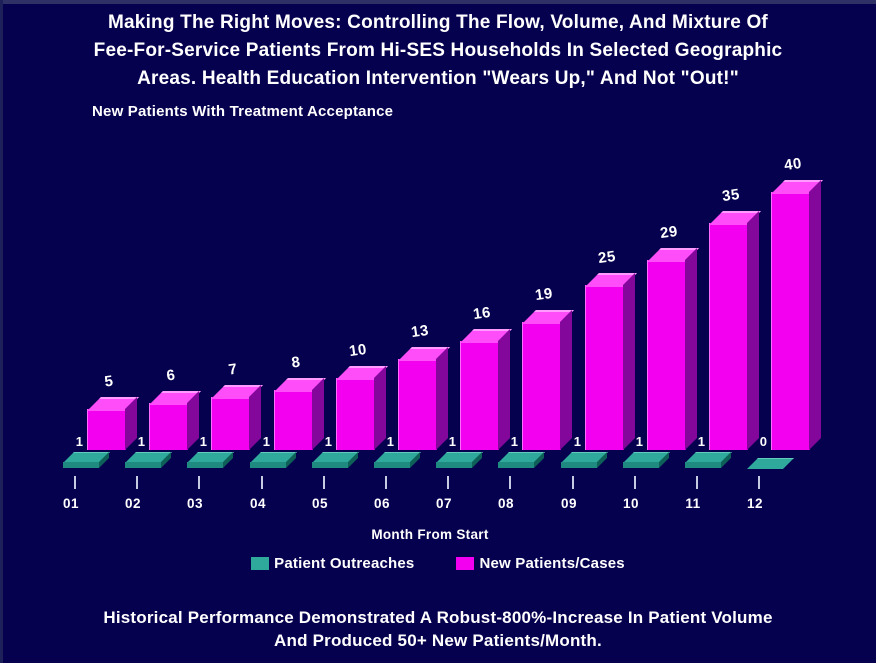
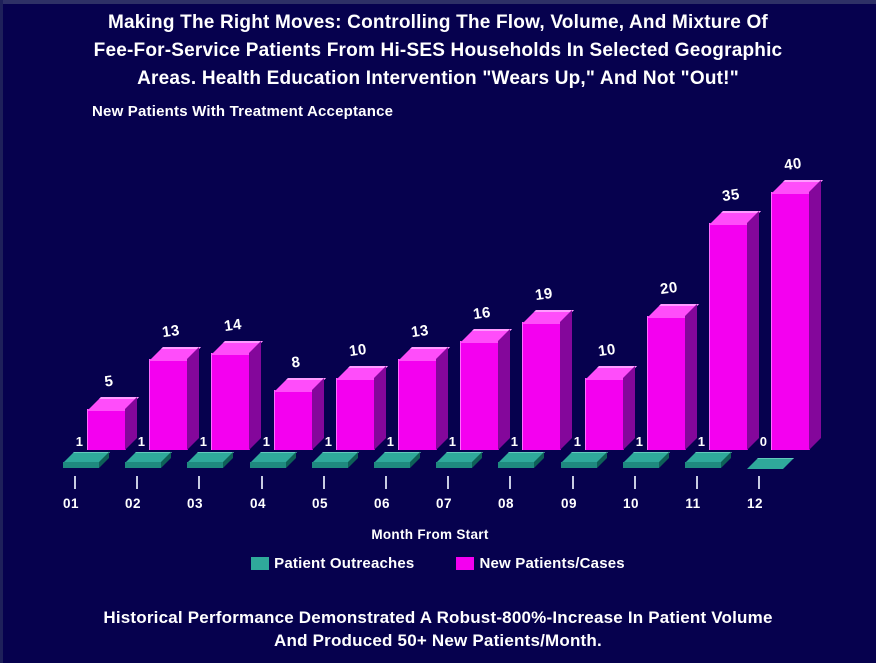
New Patients/Cases/02: 6 -> 13
New Patients/Cases/03: 7 -> 14
New Patients/Cases/09: 25 -> 10
New Patients/Cases/10: 29 -> 20
